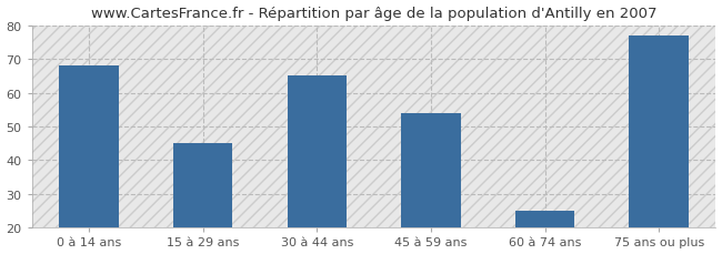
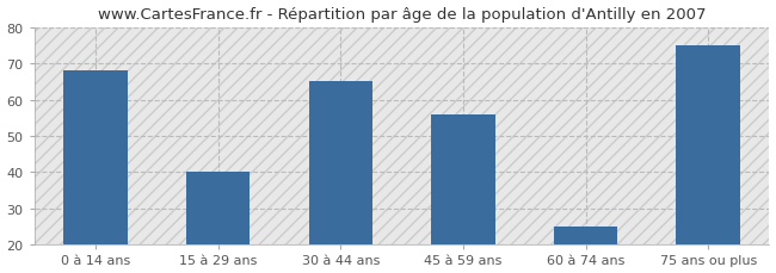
15 à 29 ans: 45 -> 40
45 à 59 ans: 54 -> 56
75 ans ou plus: 77 -> 75
